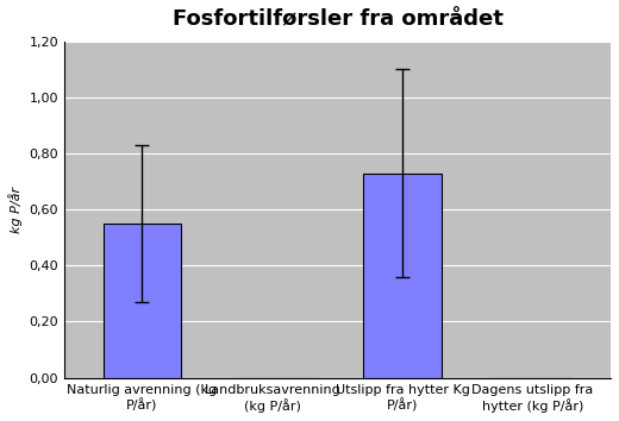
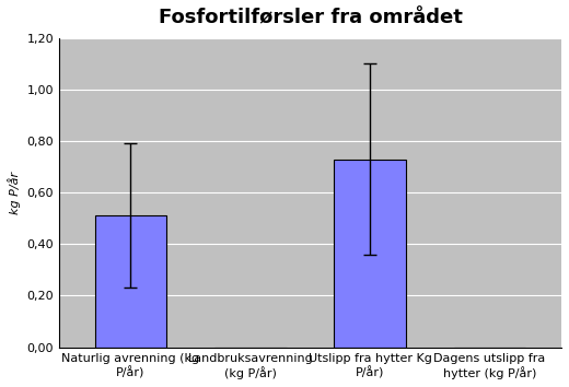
Naturlig avrenning (kg P/år): 0,55 -> 0,51
